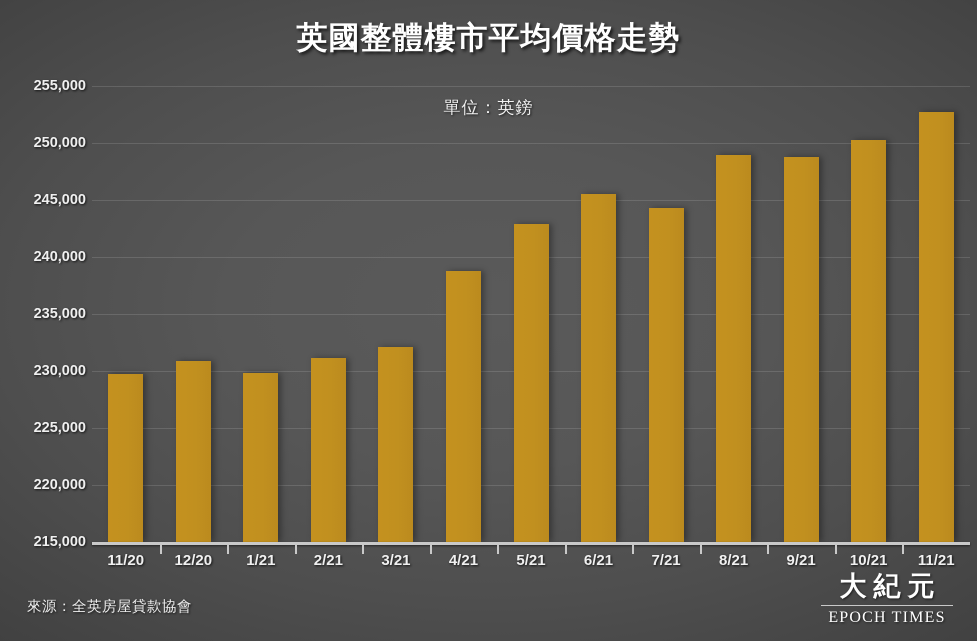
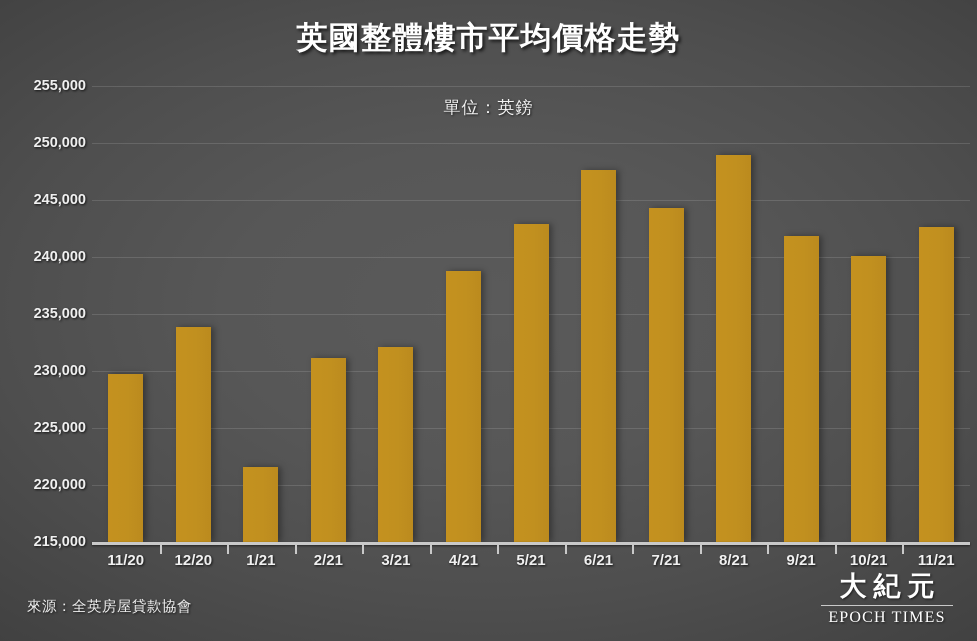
12/20: 230900 -> 233900
1/21: 229800 -> 221600
6/21: 245500 -> 247600
9/21: 248800 -> 241800
10/21: 250300 -> 240100
11/21: 252700 -> 242600
